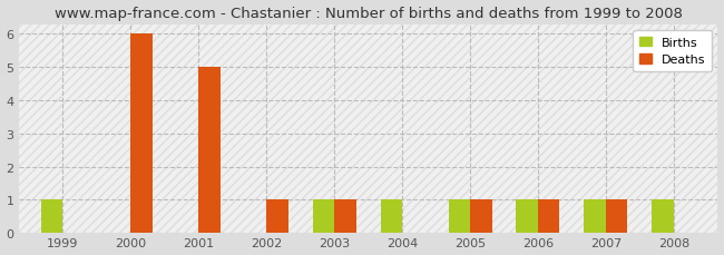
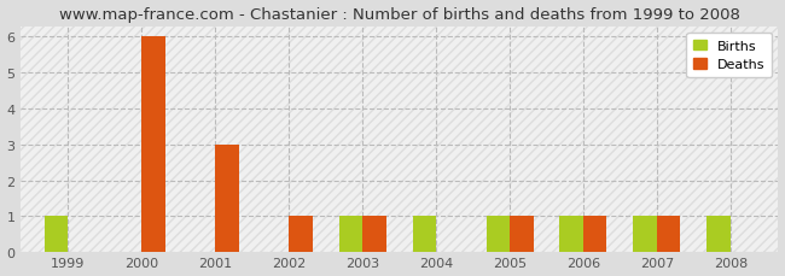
Deaths/2001: 5 -> 3
